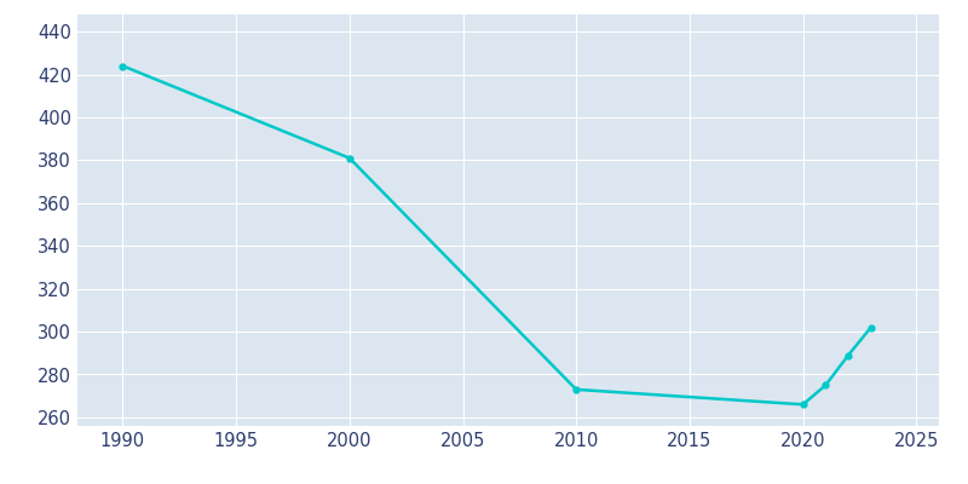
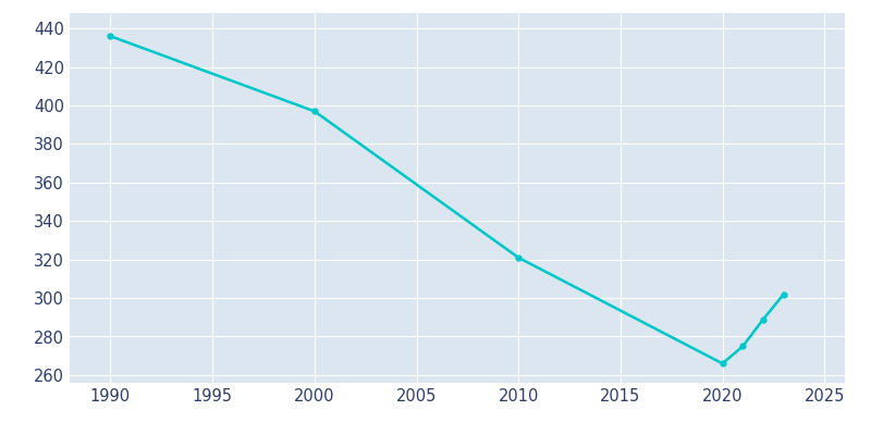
1990: 424 -> 436
2000: 381 -> 397
2010: 273 -> 321
